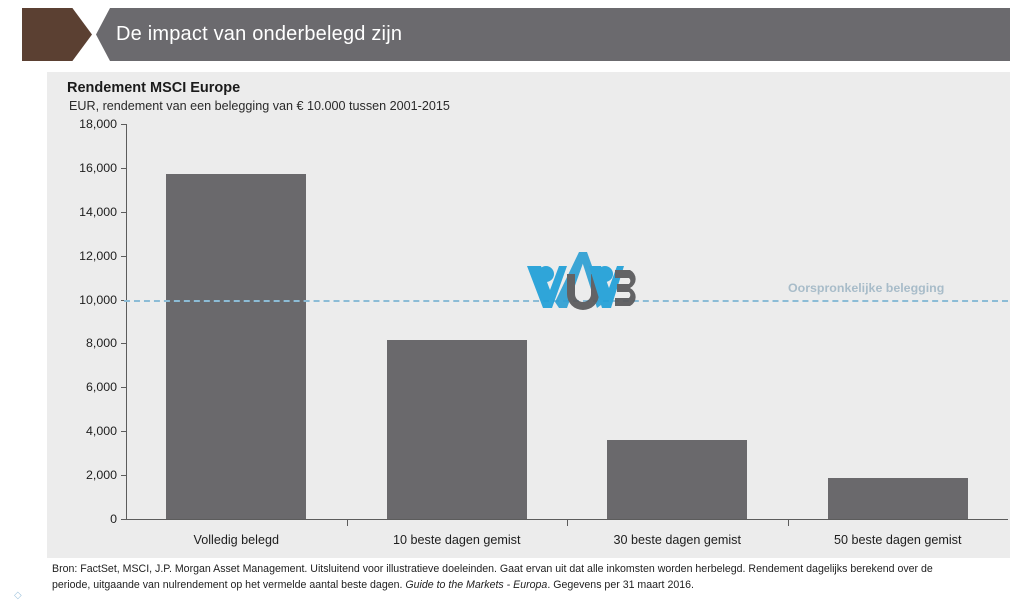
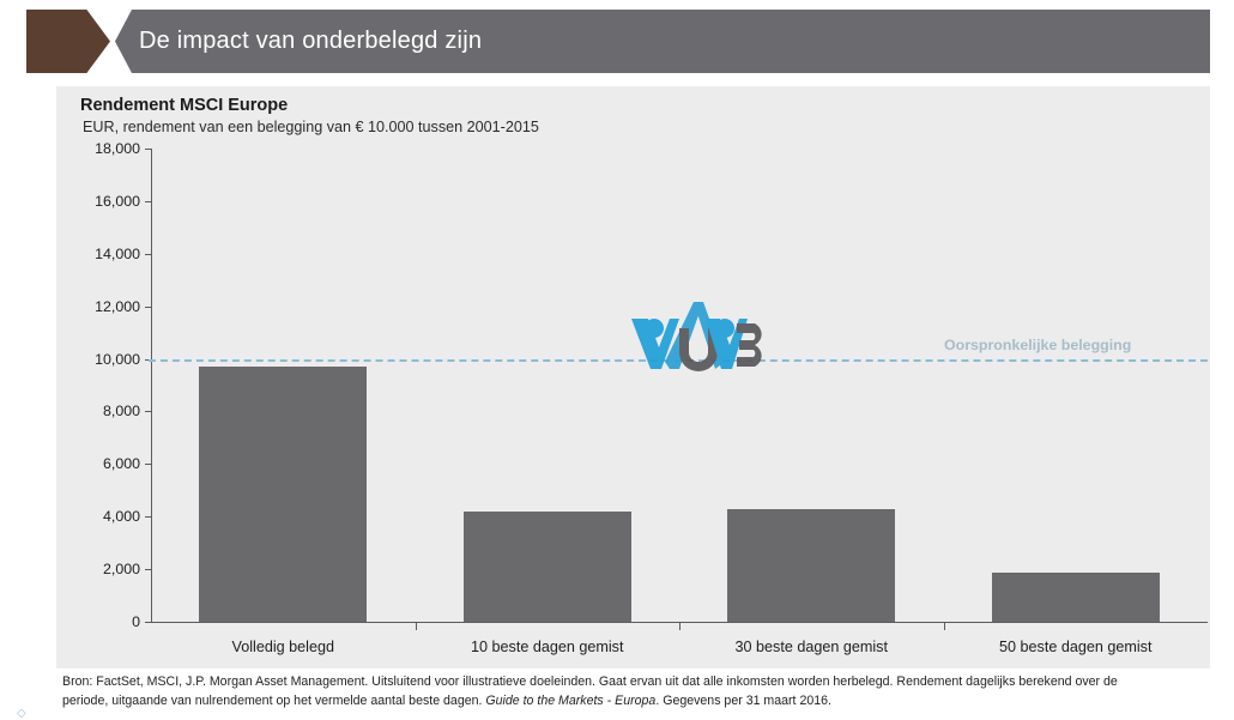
Volledig belegd: 15700 -> 9700
10 beste dagen gemist: 8200 -> 4200
30 beste dagen gemist: 3600 -> 4300
